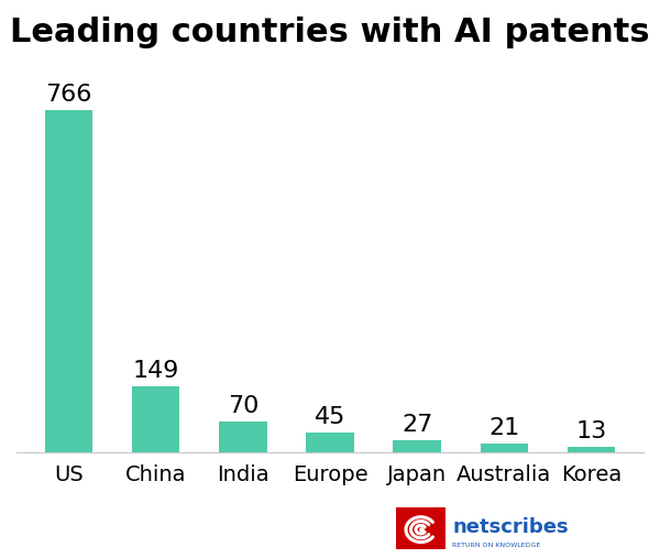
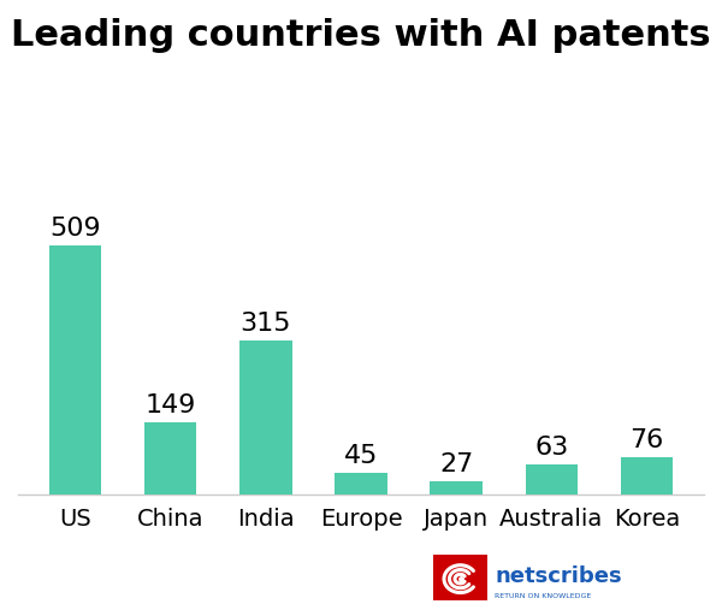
Leading countries with AI patents/US: 766 -> 509
Leading countries with AI patents/India: 70 -> 315
Leading countries with AI patents/Australia: 21 -> 63
Leading countries with AI patents/Korea: 13 -> 76
